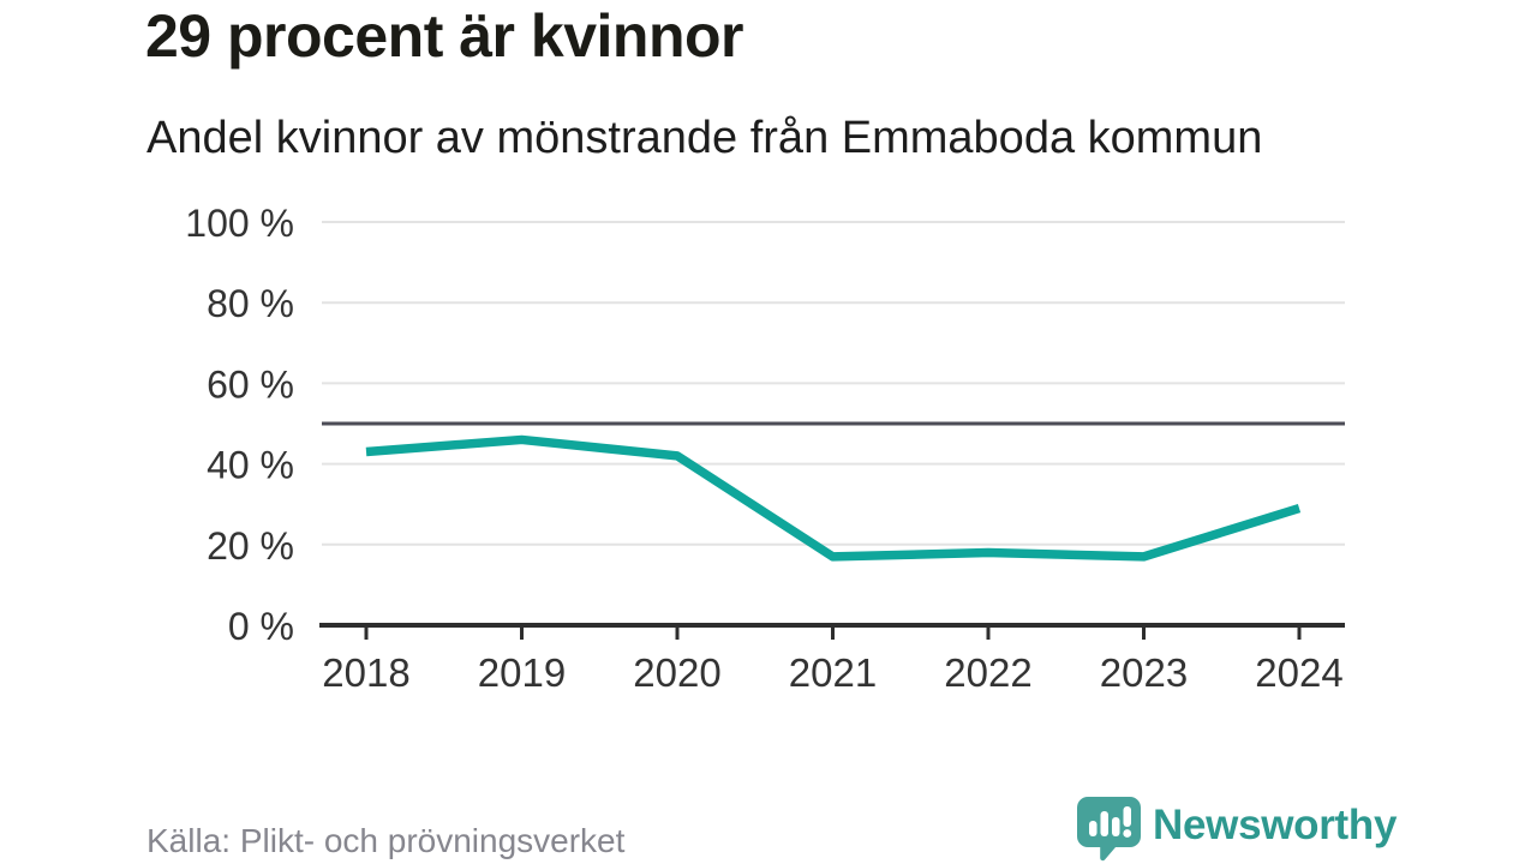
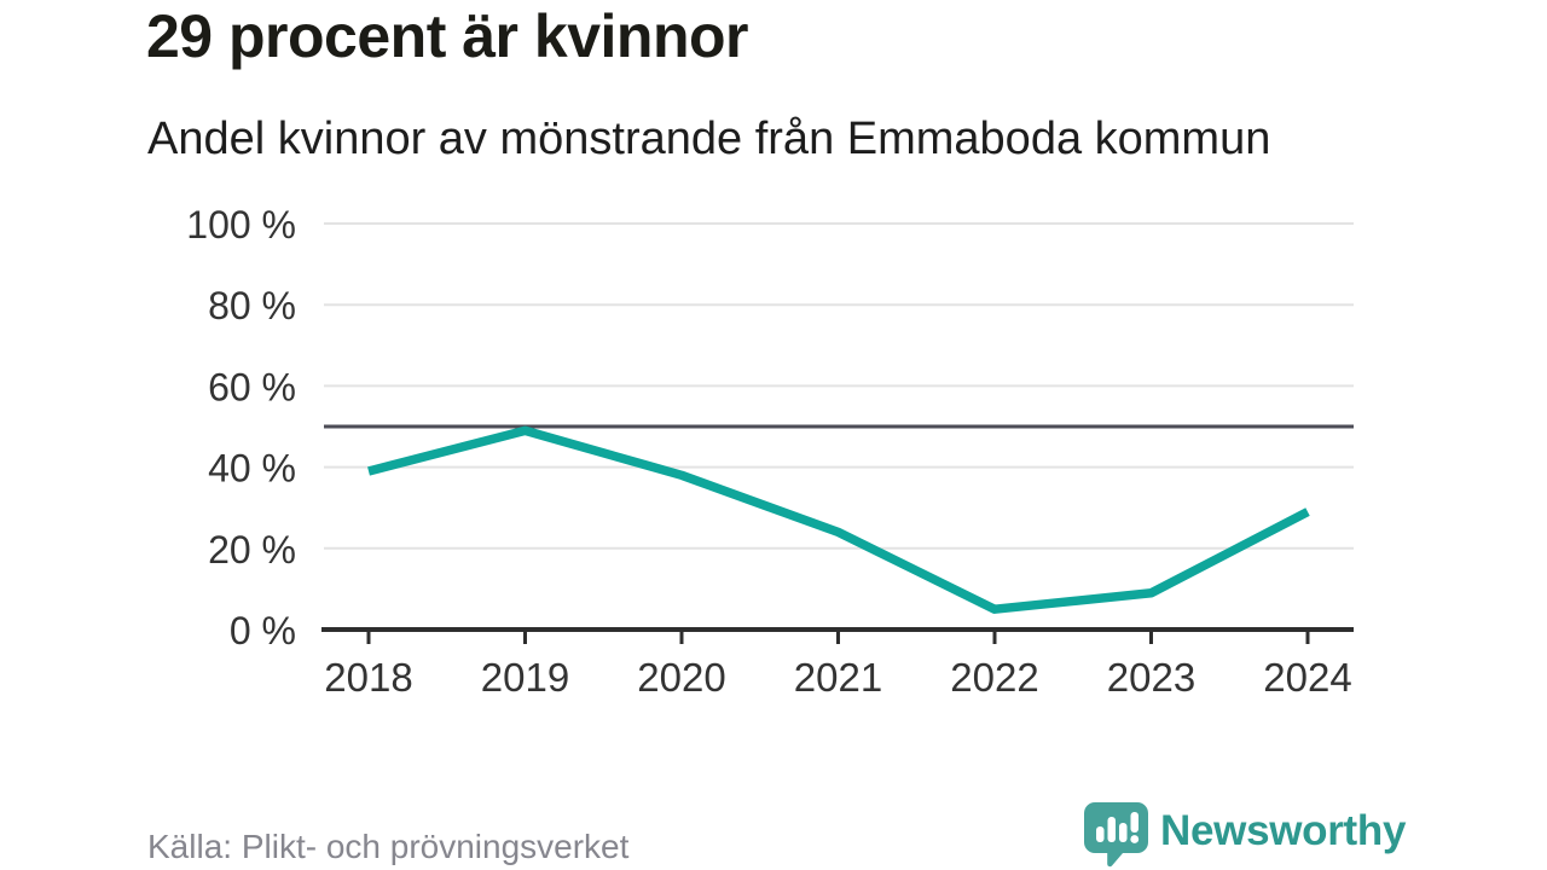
2018: 43% -> 39%
2019: 46% -> 49%
2020: 42% -> 38%
2021: 17% -> 24%
2022: 18% -> 5%
2023: 17% -> 9%
